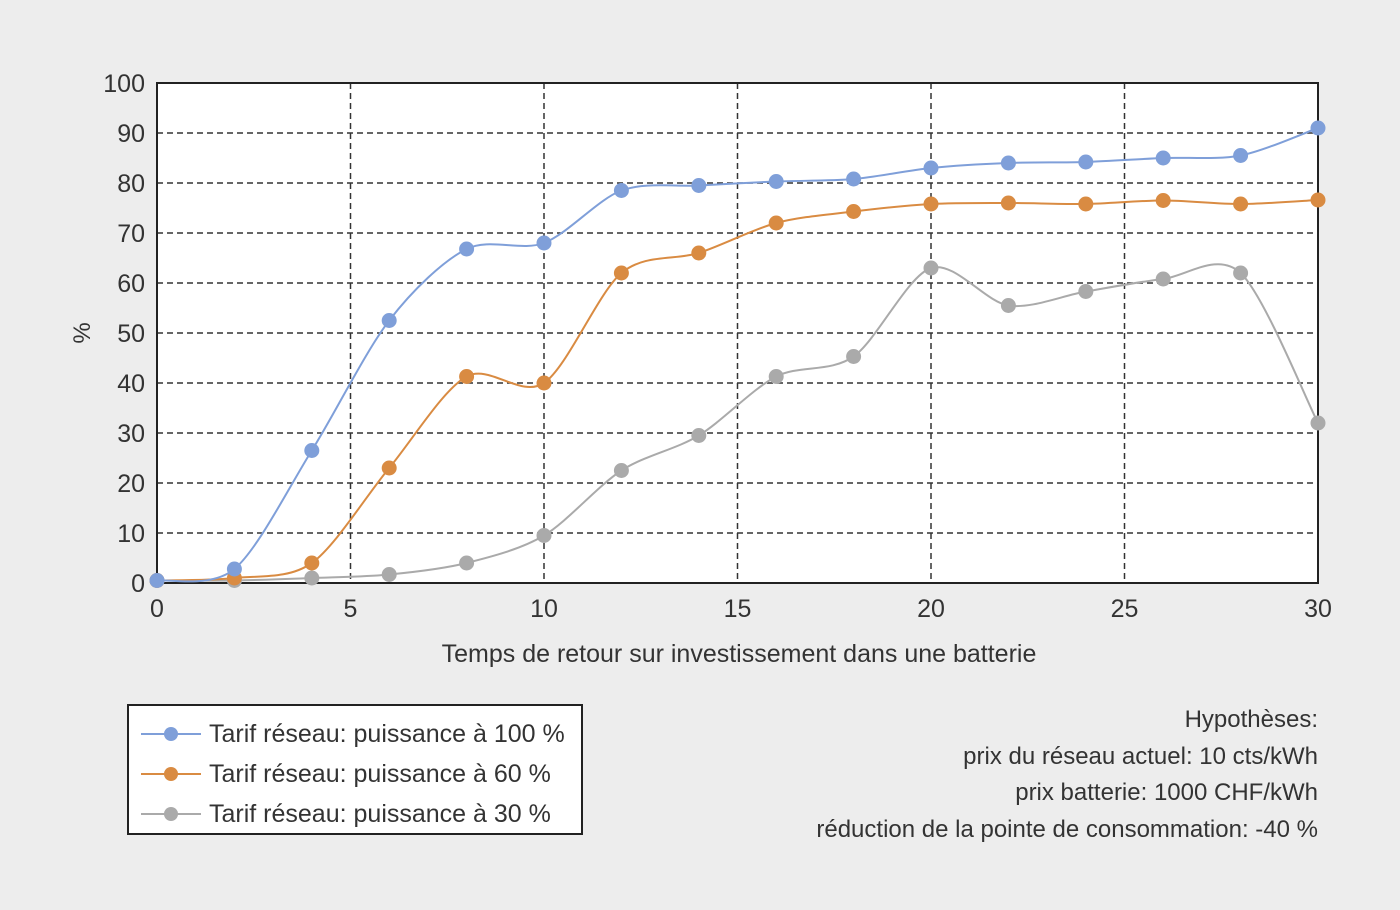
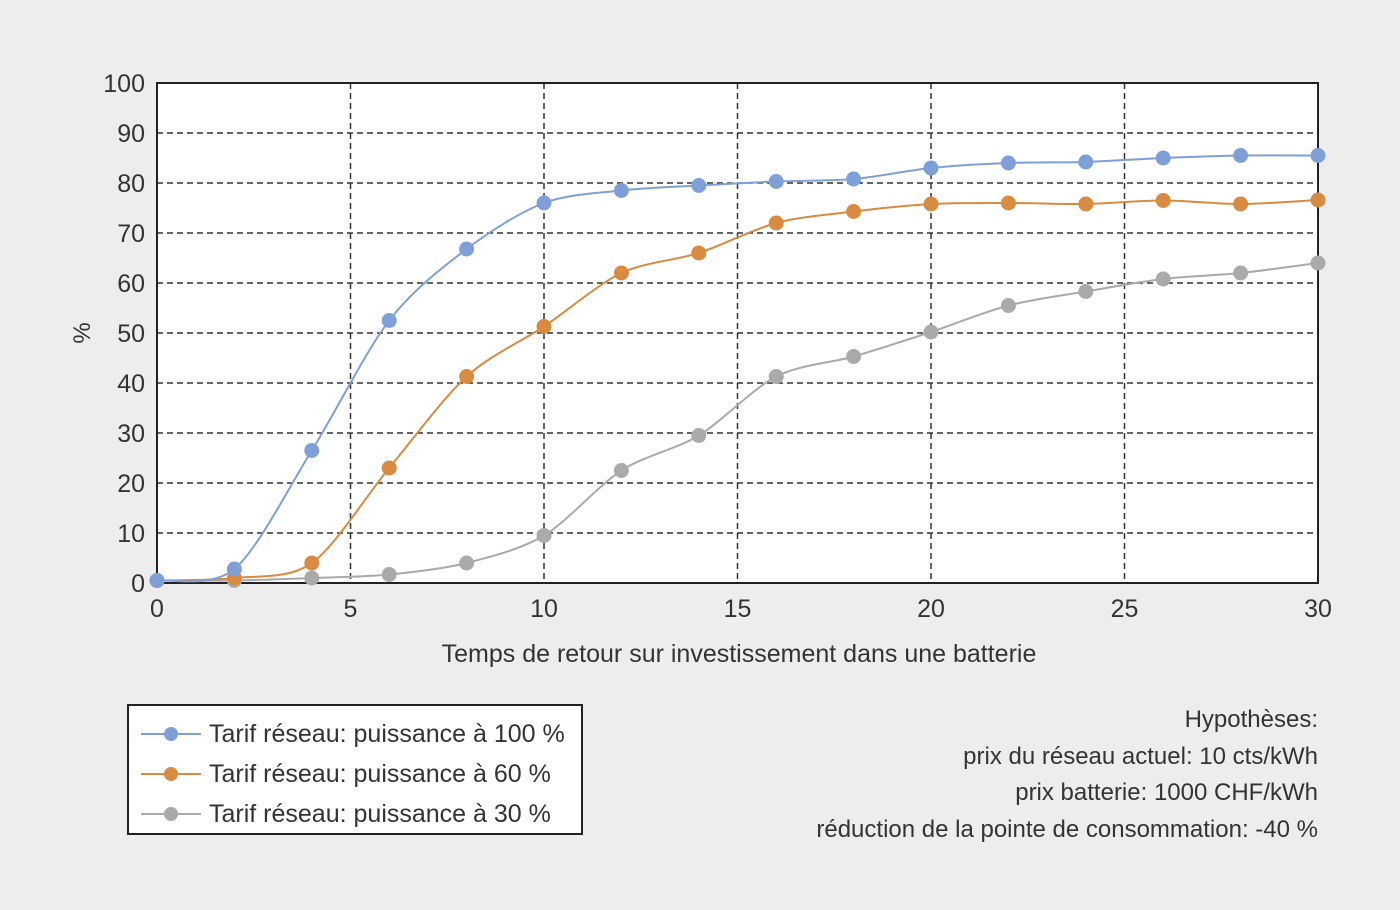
Tarif réseau: puissance à 100 %/10: 68 -> 76
Tarif réseau: puissance à 60 %/10: 40 -> 51
Tarif réseau: puissance à 30 %/20: 63 -> 50
Tarif réseau: puissance à 100 %/30: 91 -> 86
Tarif réseau: puissance à 30 %/30: 32 -> 64
